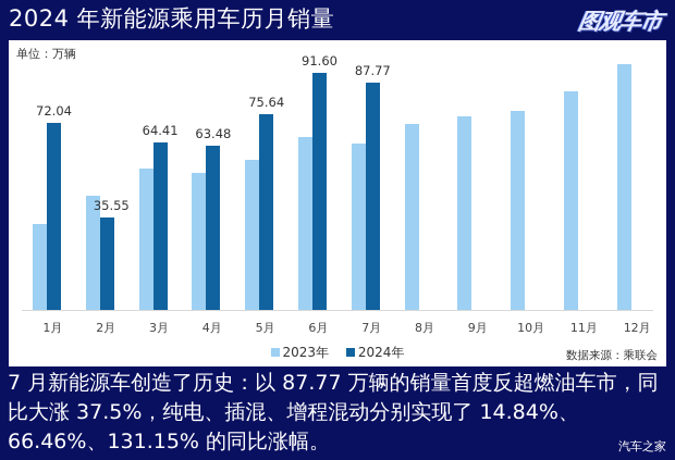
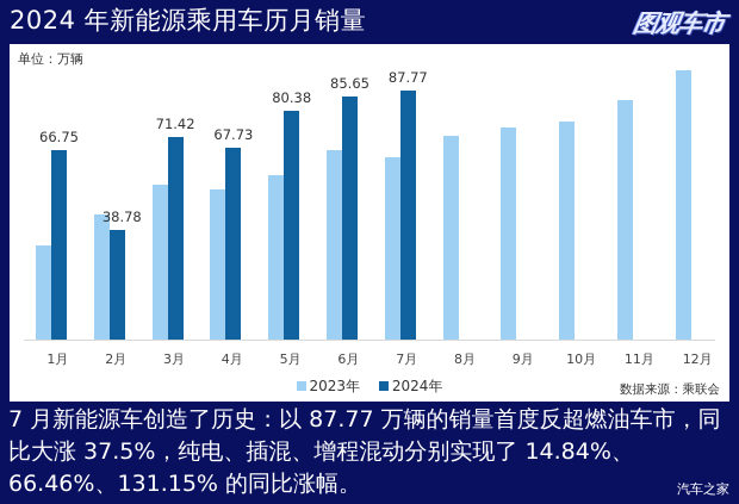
2024年/1月: 72.04 -> 66.75
2024年/2月: 35.55 -> 38.78
2024年/3月: 64.41 -> 71.42
2024年/4月: 63.48 -> 67.73
2024年/5月: 75.64 -> 80.38
2024年/6月: 91.60 -> 85.65
